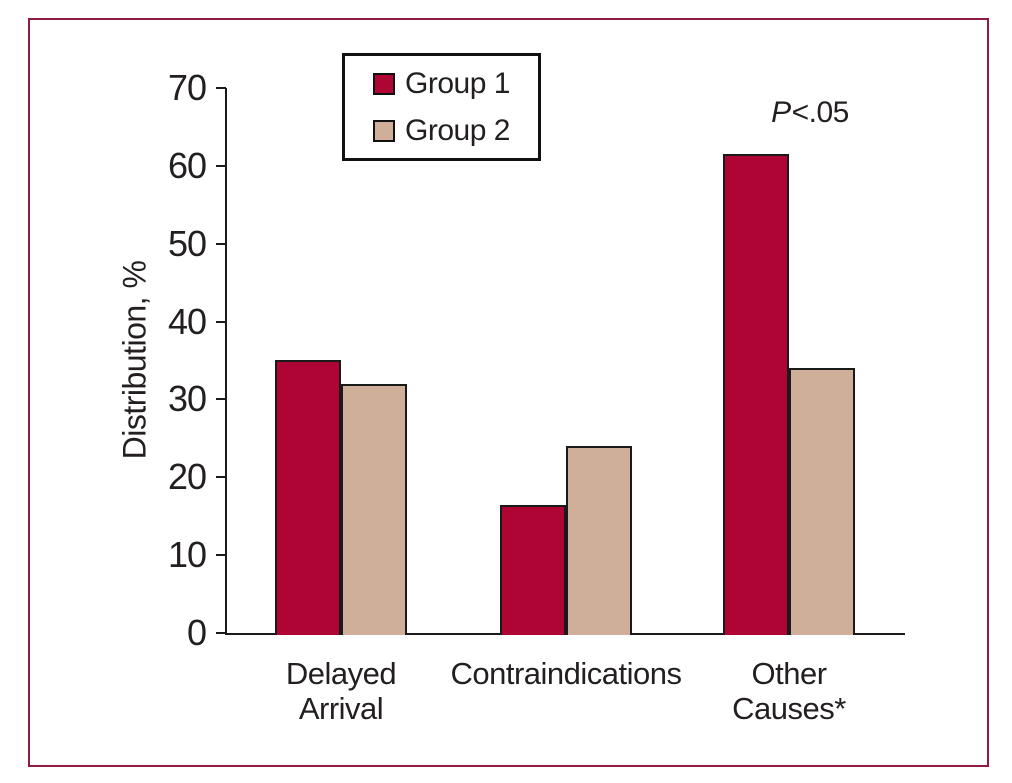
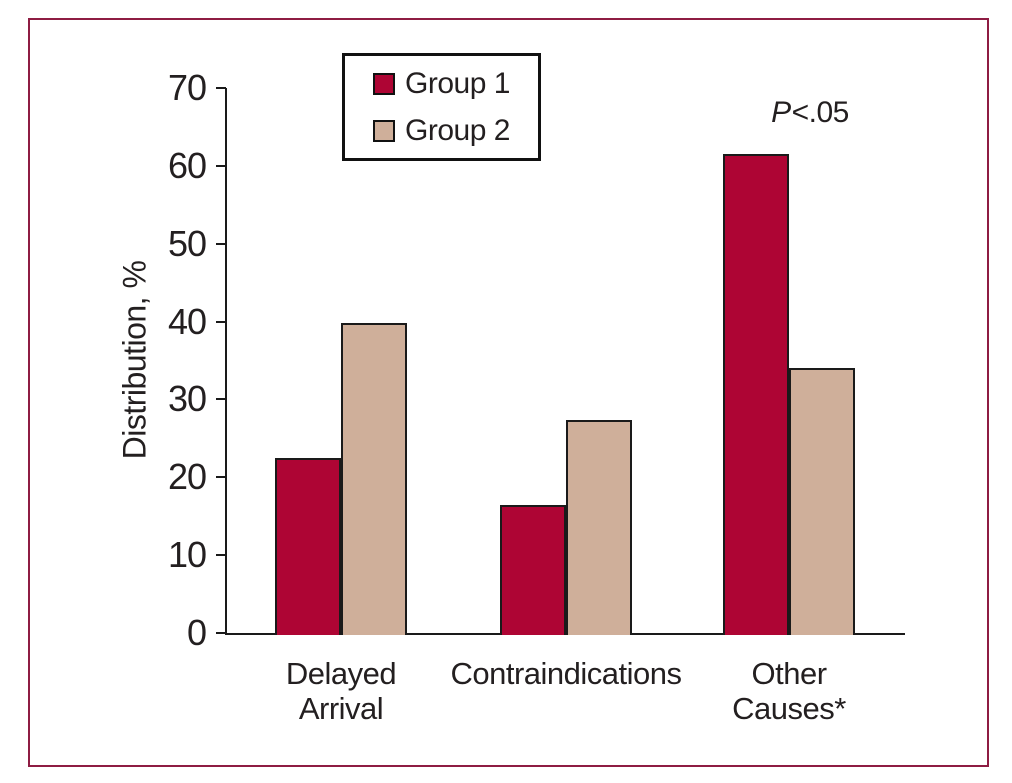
Group 1/Delayed Arrival: 35 -> 22
Group 2/Delayed Arrival: 32 -> 40
Group 2/Contraindications: 24 -> 27
